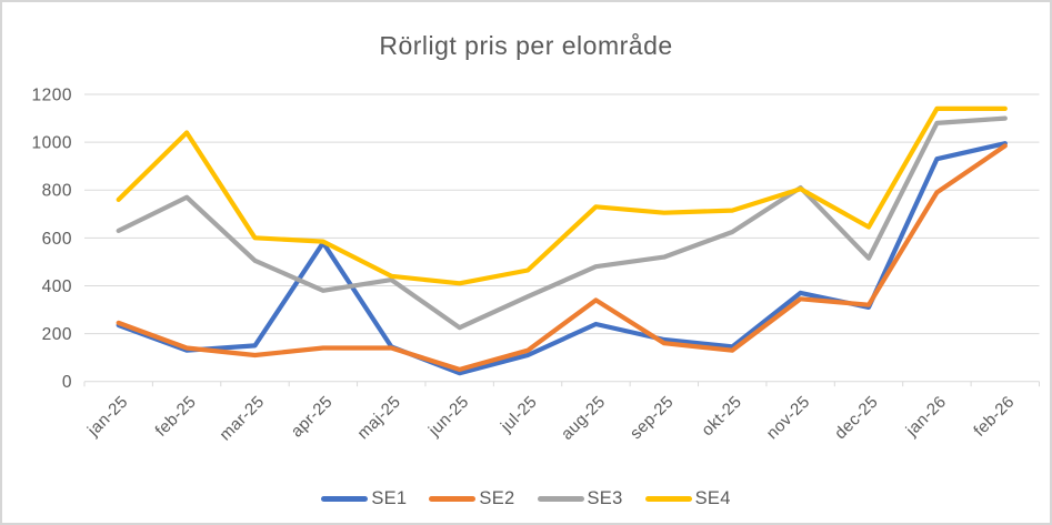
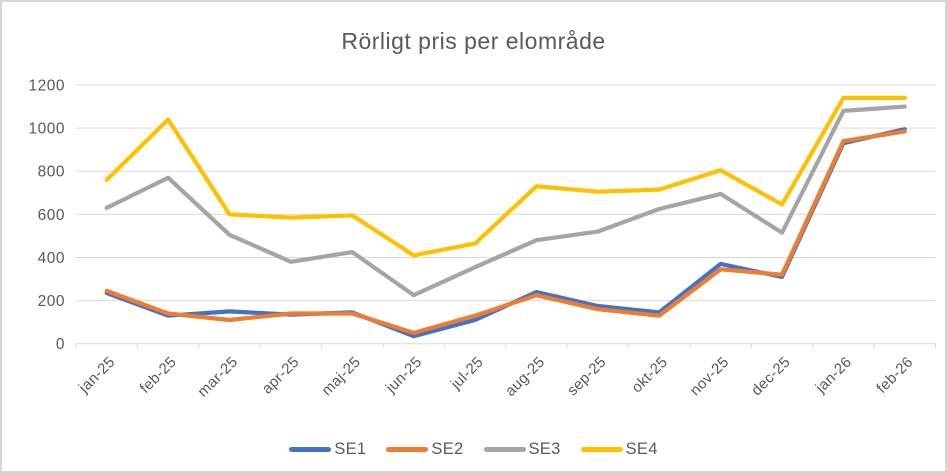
SE1/apr-25: 580 -> 140
SE4/maj-25: 440 -> 600
SE2/aug-25: 340 -> 220
SE3/nov-25: 810 -> 700
SE2/jan-26: 790 -> 940
